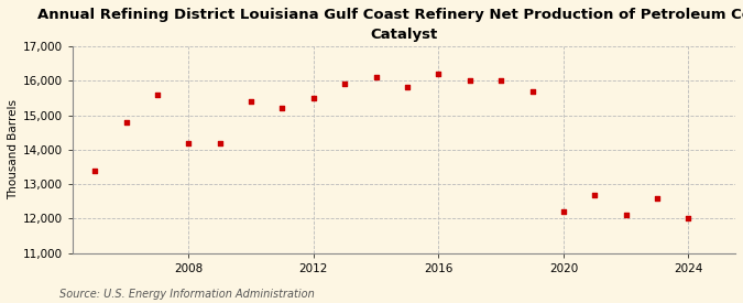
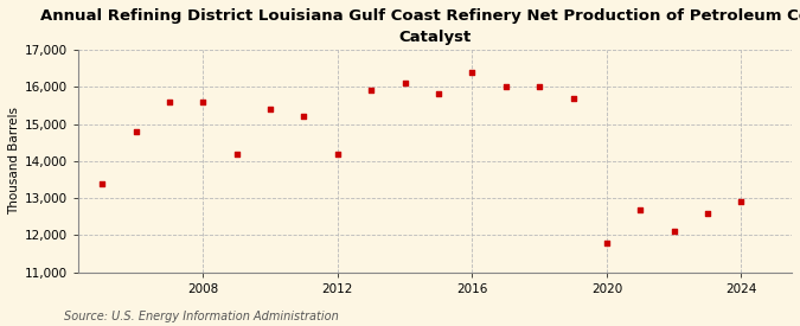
2008: 14,200 -> 15,600
2012: 15,500 -> 14,200
2016: 16,200 -> 16,400
2020: 12,200 -> 11,800
2024: 12,000 -> 12,900
